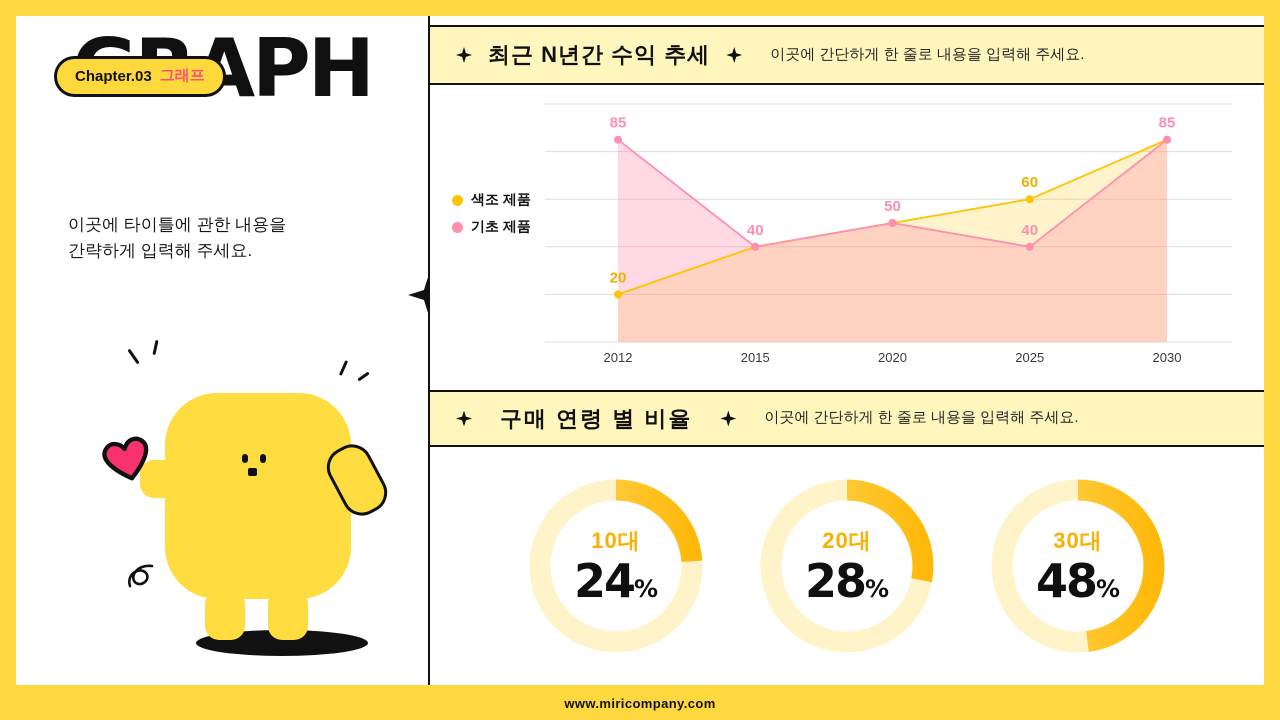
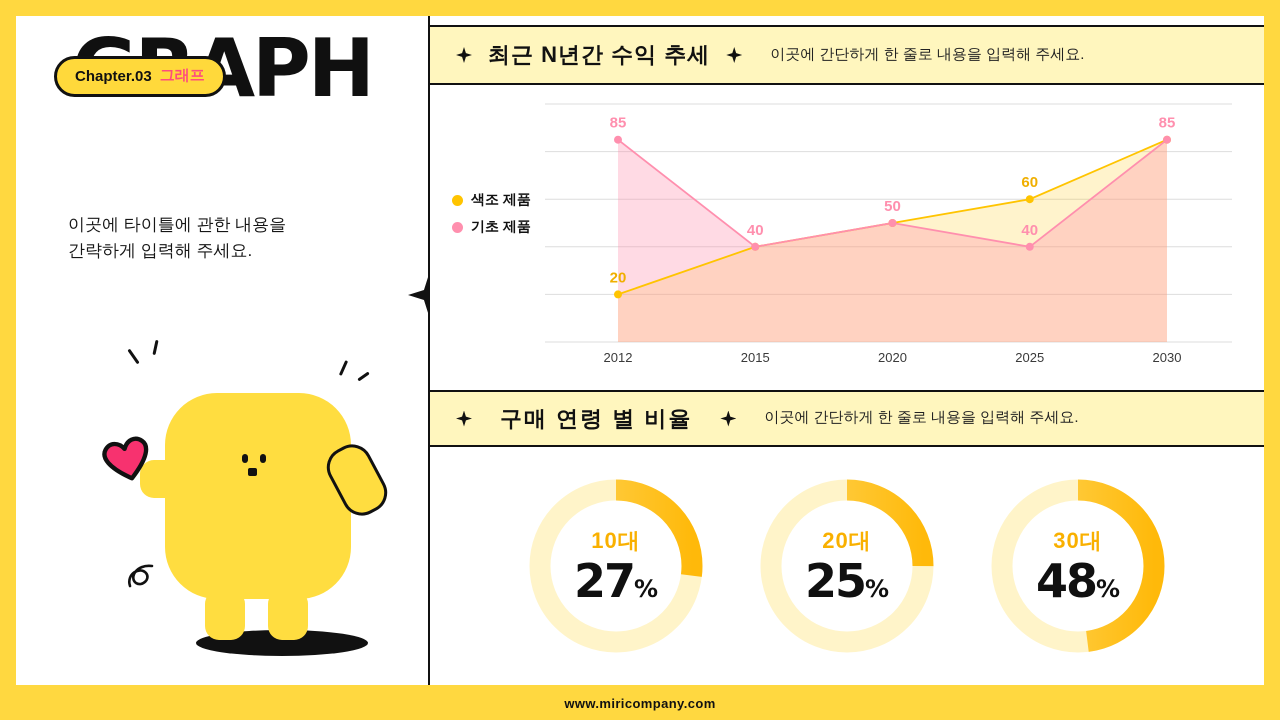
구매 연령 별 비율/10대: 24 -> 27
구매 연령 별 비율/20대: 28 -> 25
